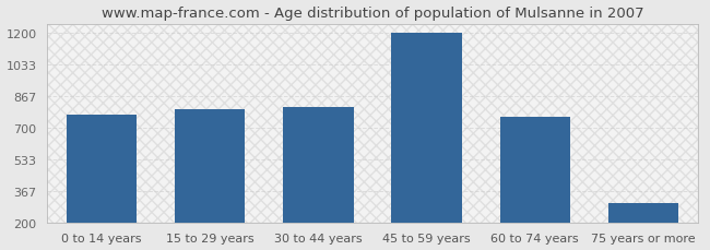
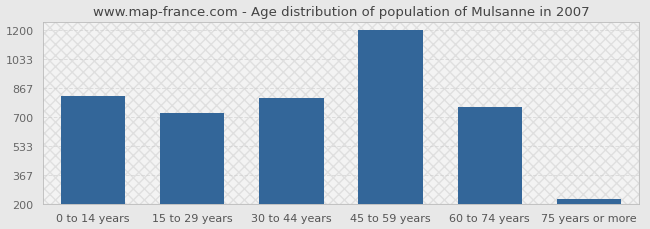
0 to 14 years: 770 -> 820
15 to 29 years: 800 -> 720
75 years or more: 300 -> 230
